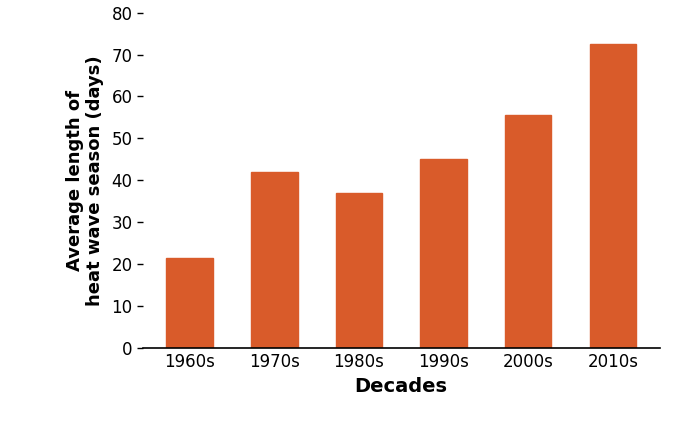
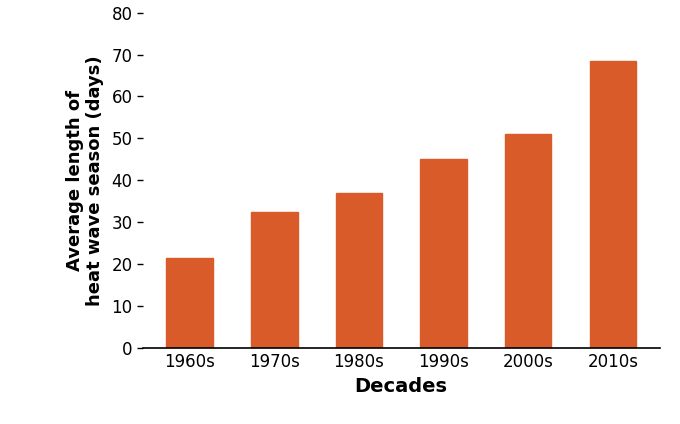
1970s: 42.0 -> 32.5
2000s: 55.5 -> 51.0
2010s: 72.5 -> 68.5
